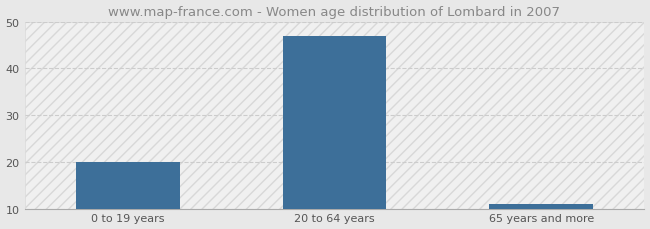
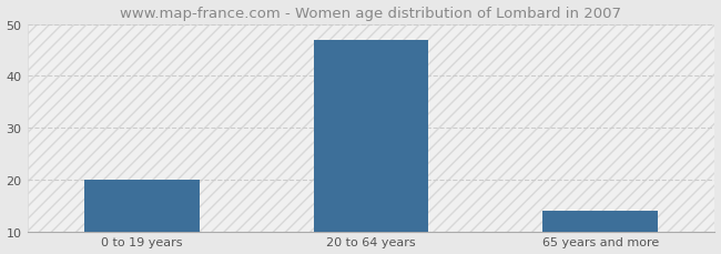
65 years and more: 11 -> 14
